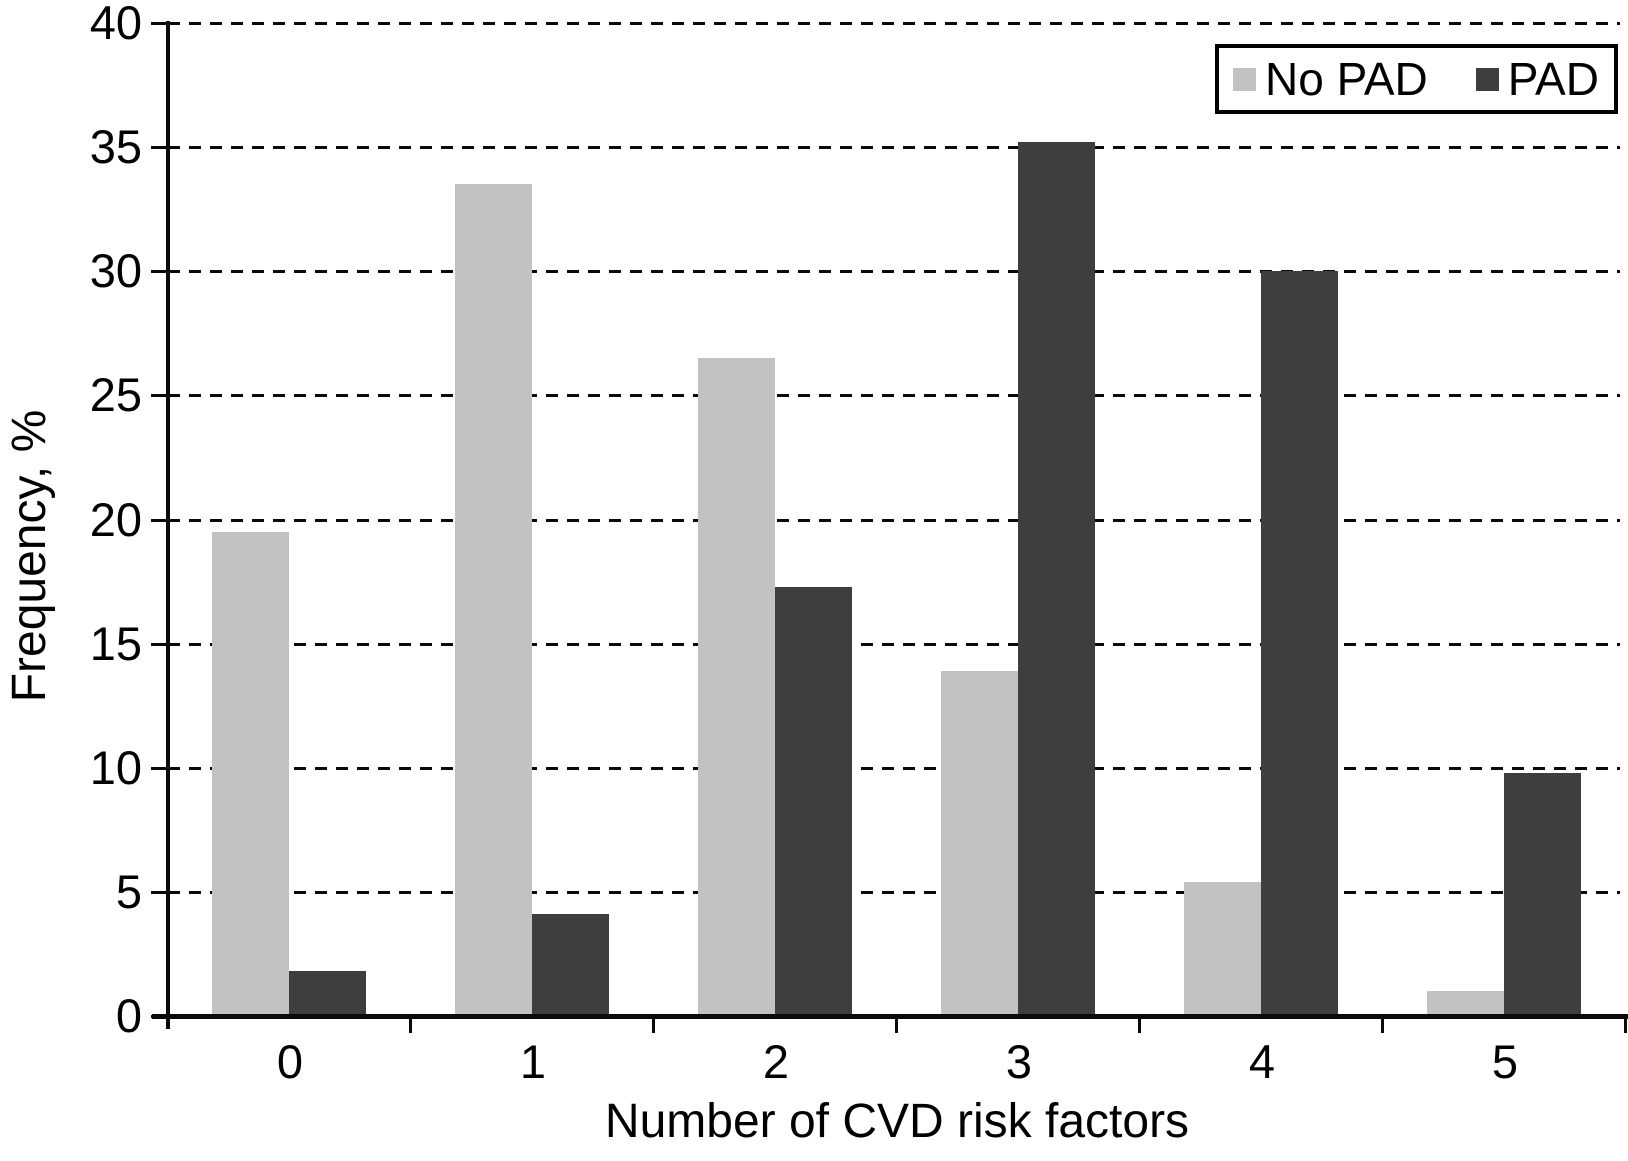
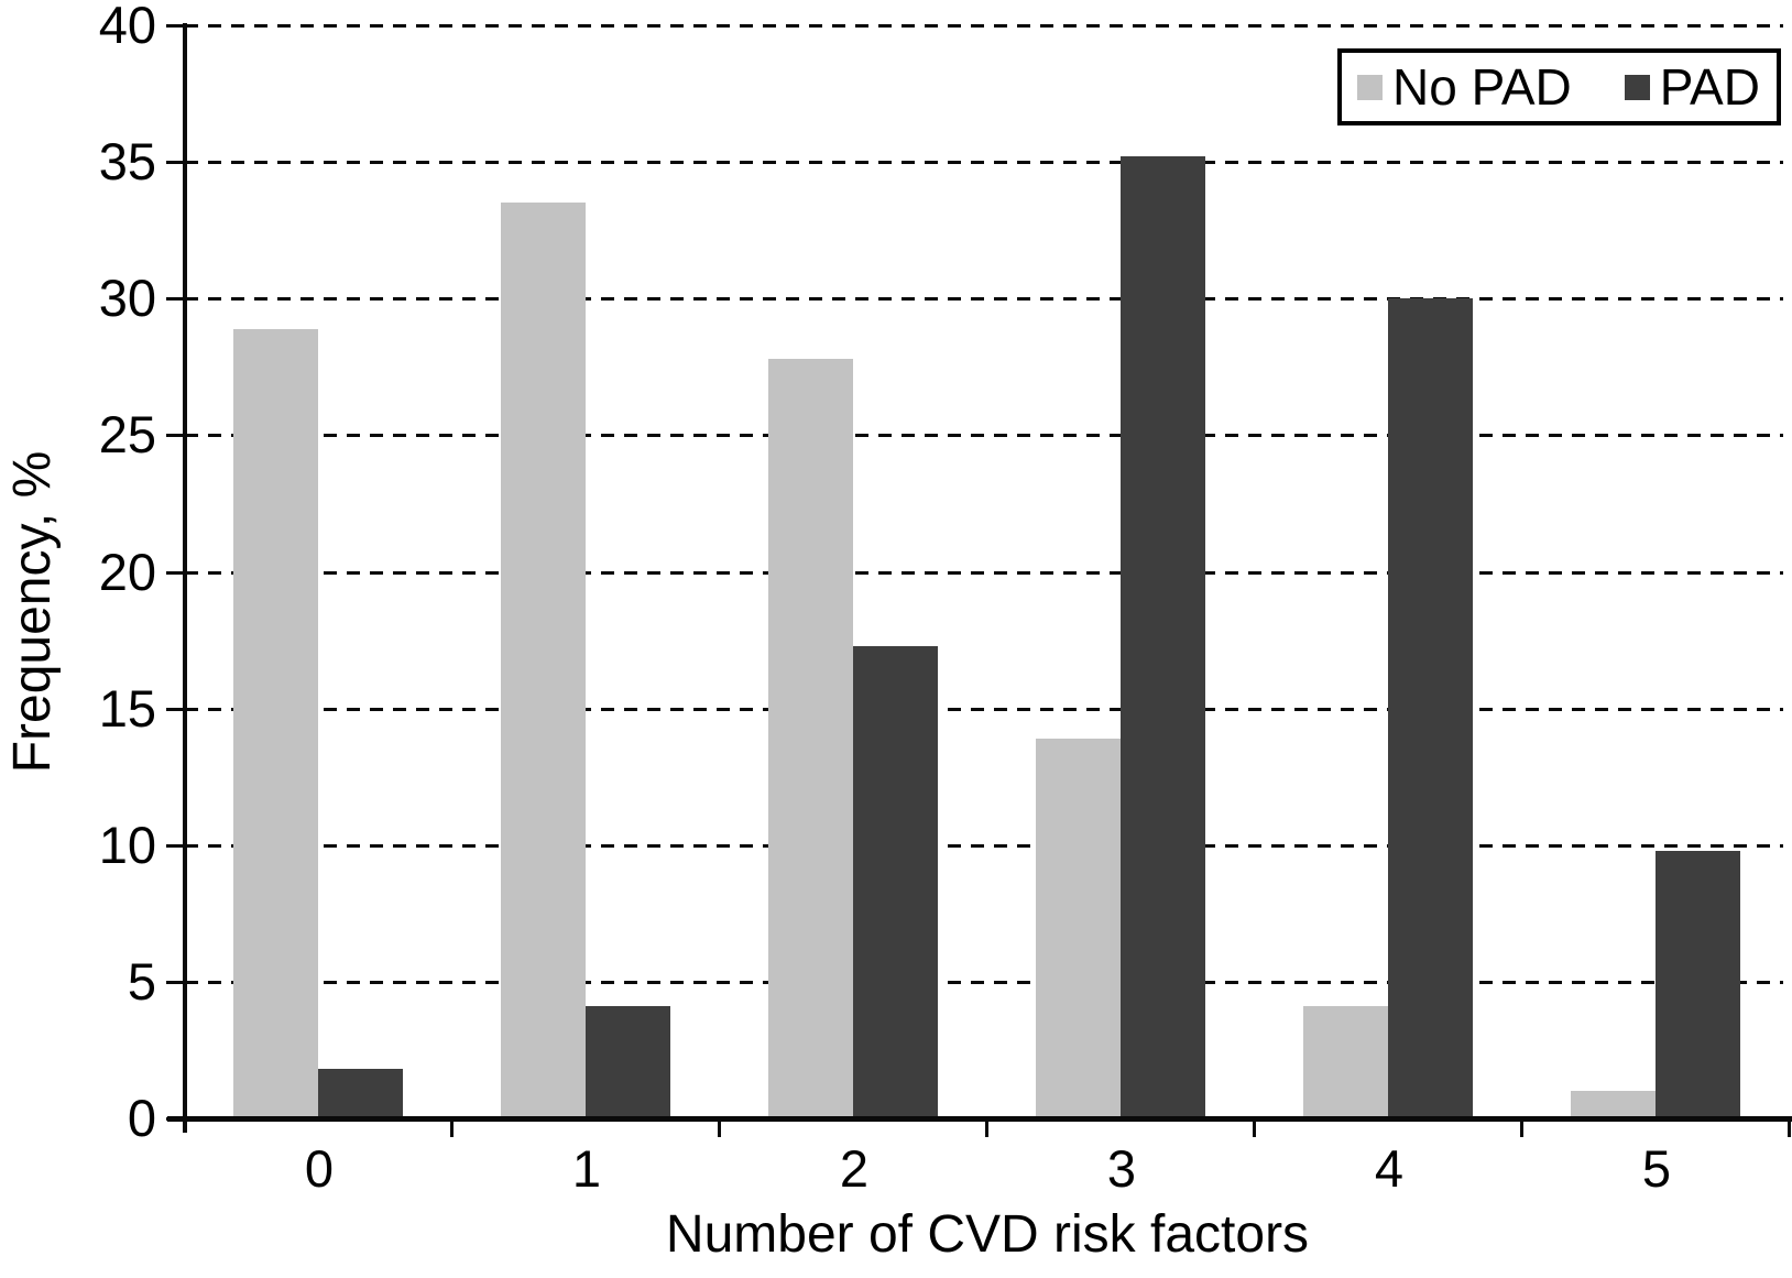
No PAD/0: 19.5 -> 28.9
No PAD/2: 26.5 -> 27.8
No PAD/4: 5.4 -> 4.1
